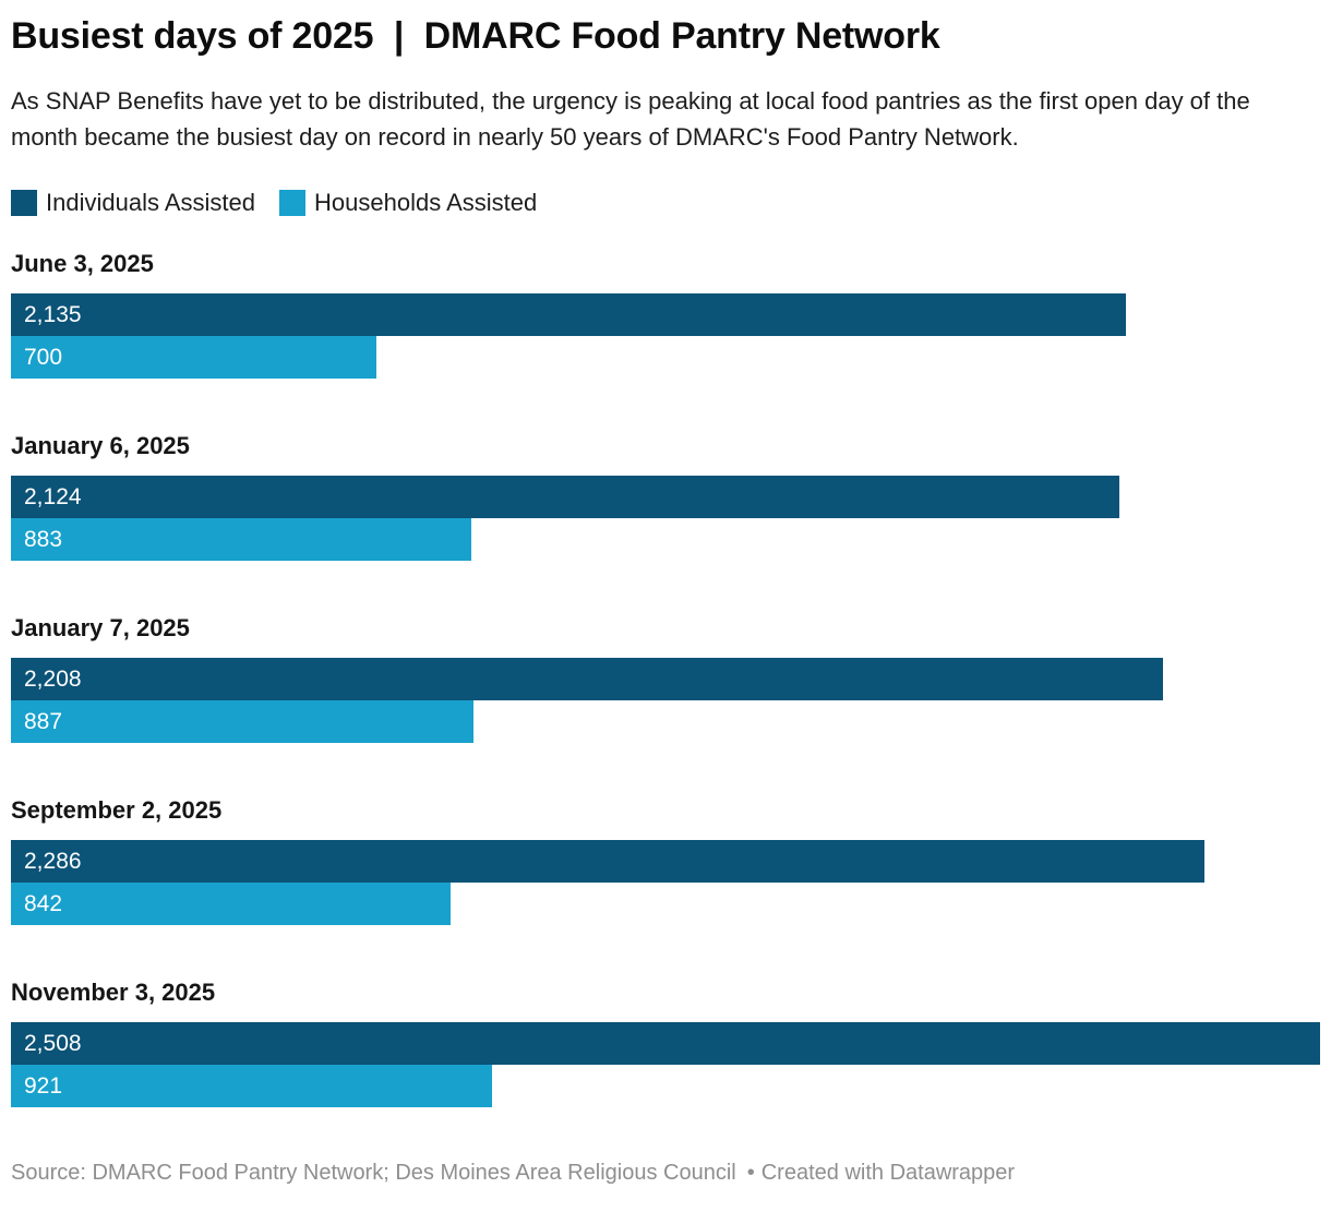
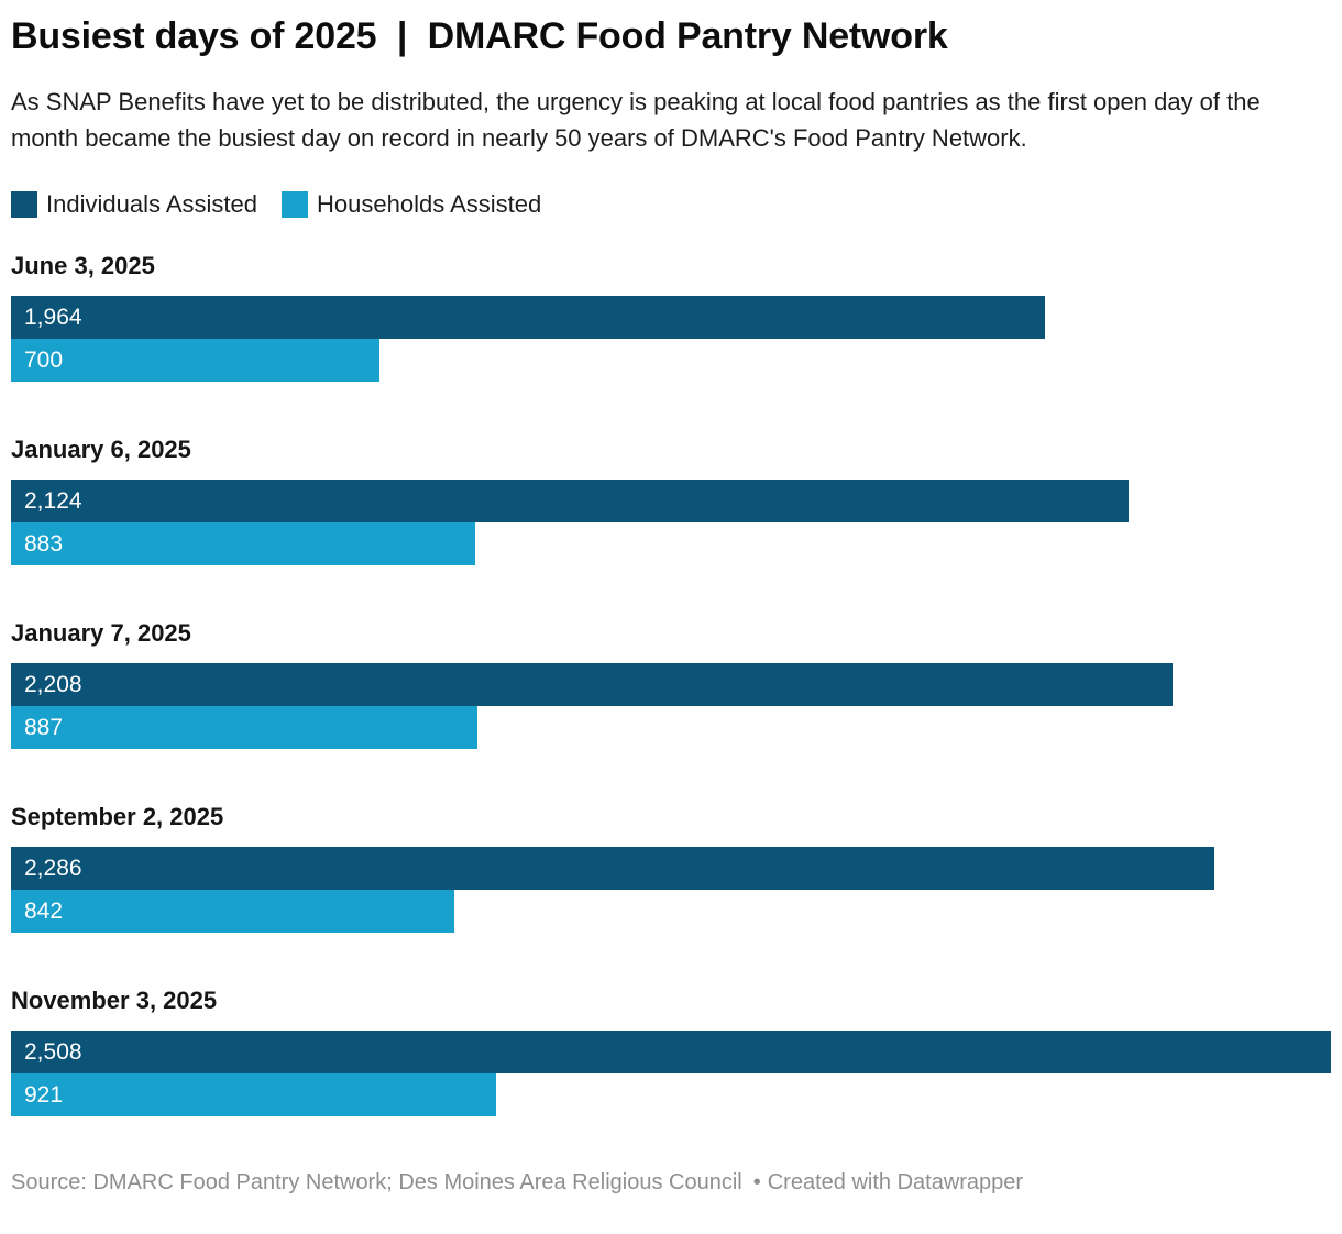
Individuals Assisted/June 3, 2025: 2,135 -> 1,964
